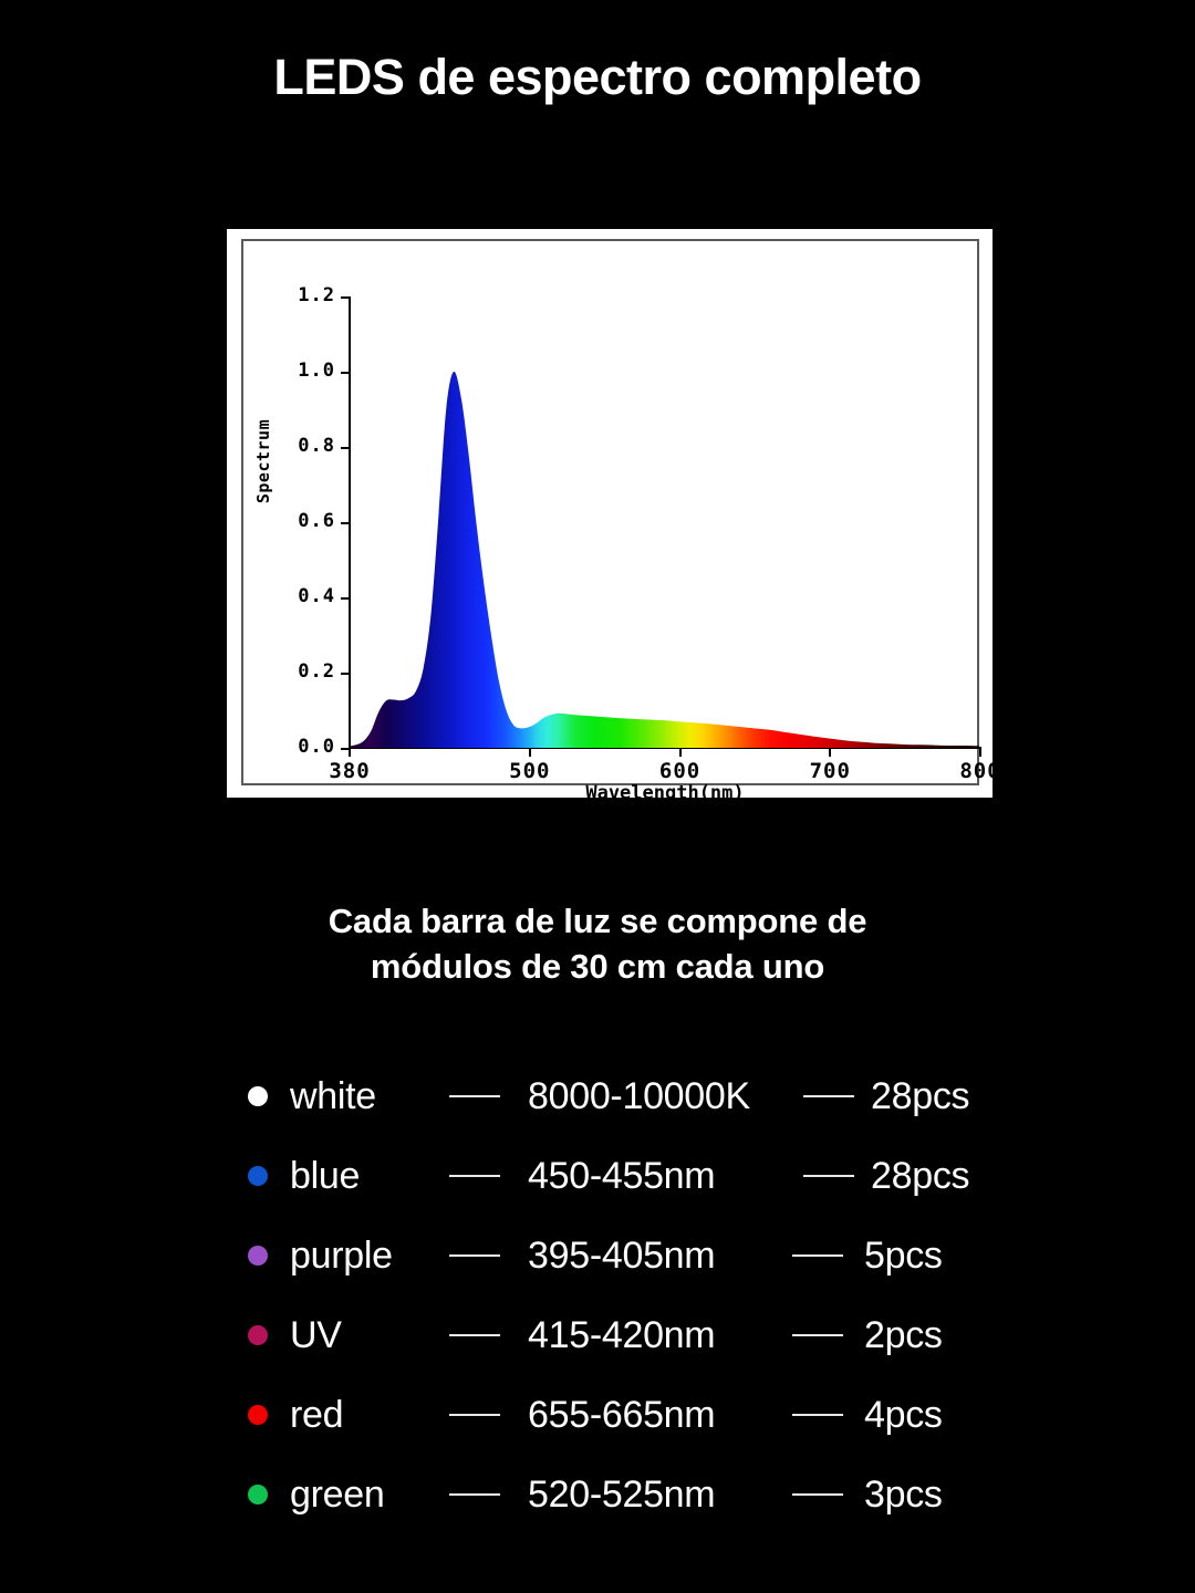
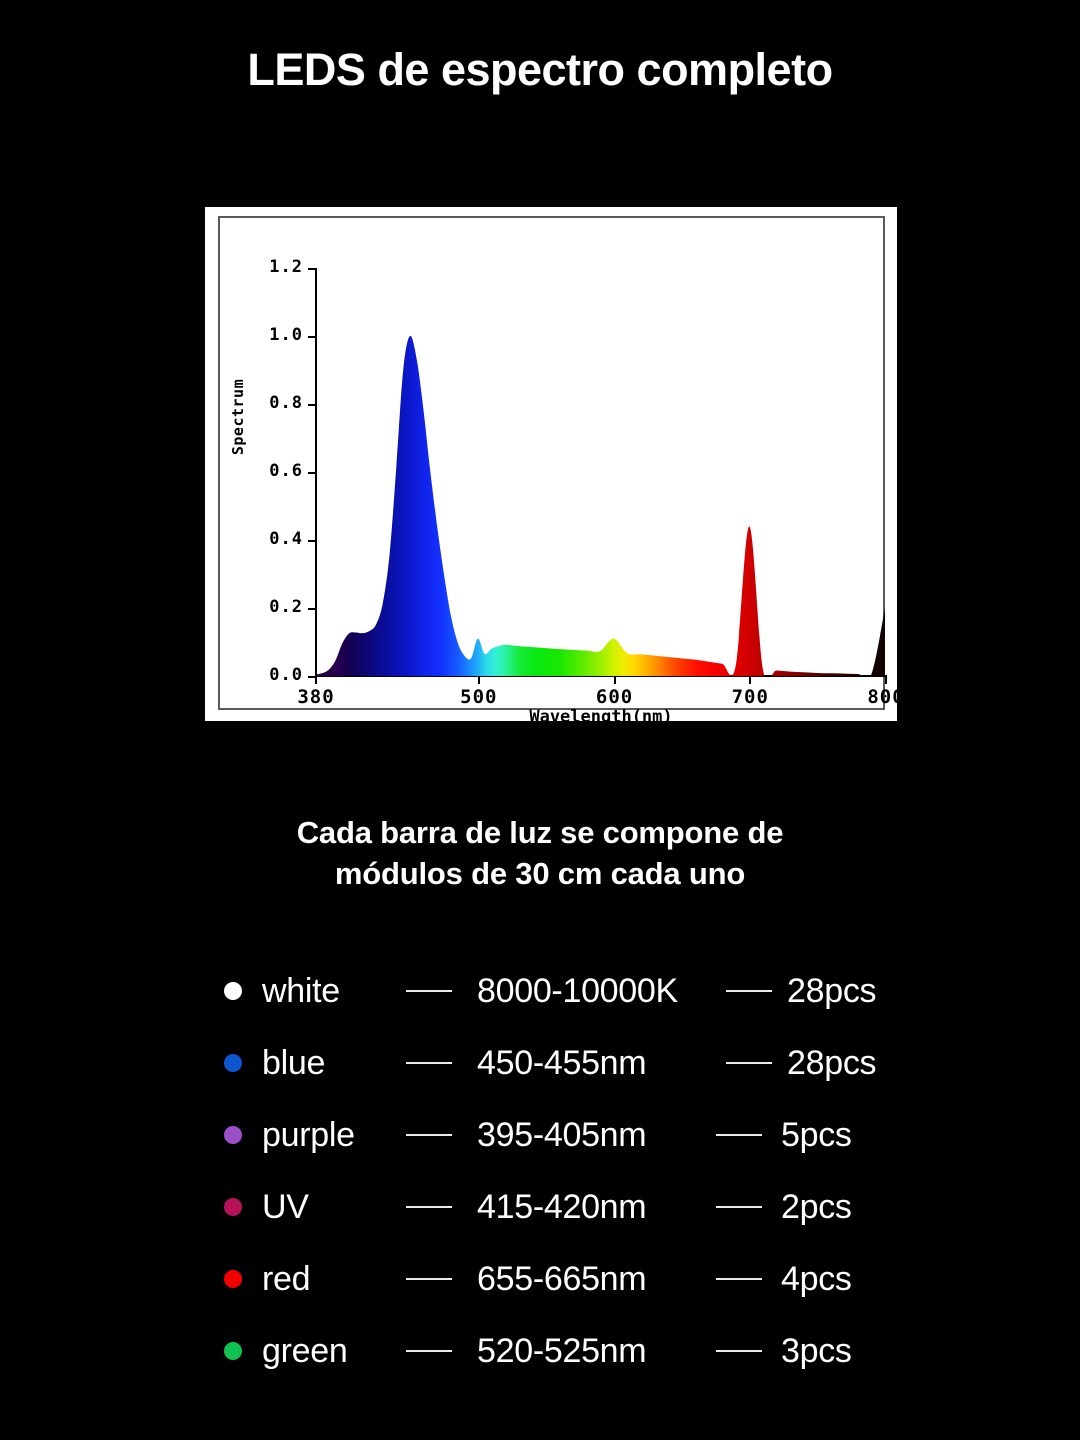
500: 0.06 -> 0.11
600: 0.07 -> 0.11
700: 0.03 -> 0.44
800: 0.01 -> 0.20
